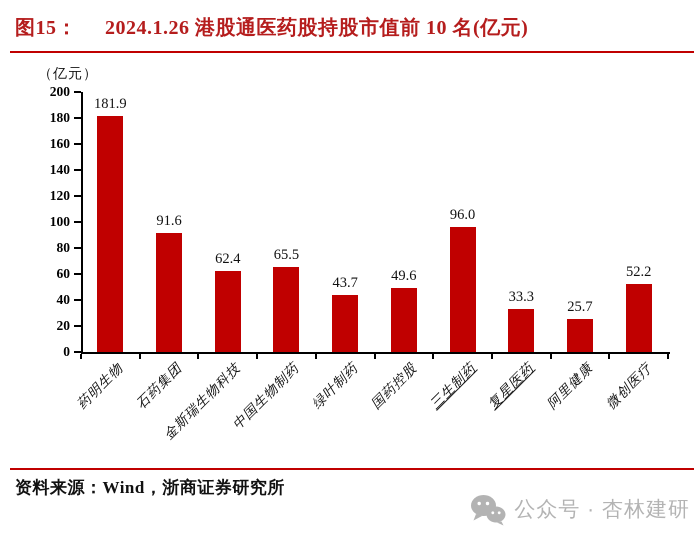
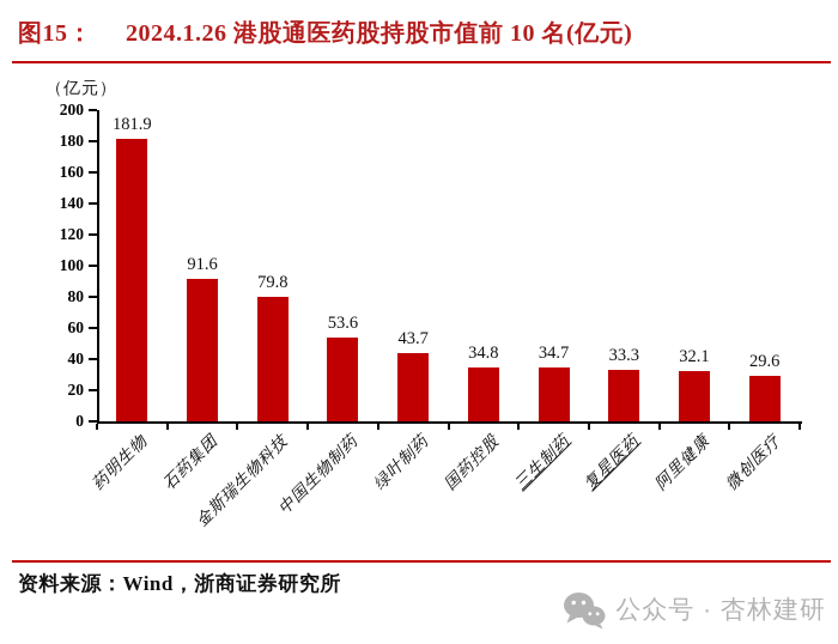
金斯瑞生物科技: 62.4 -> 79.8
中国生物制药: 65.5 -> 53.6
国药控股: 49.6 -> 34.8
三生制药: 96.0 -> 34.7
阿里健康: 25.7 -> 32.1
微创医疗: 52.2 -> 29.6
